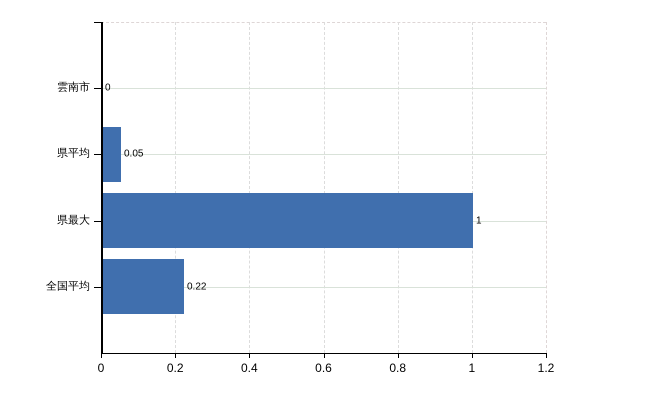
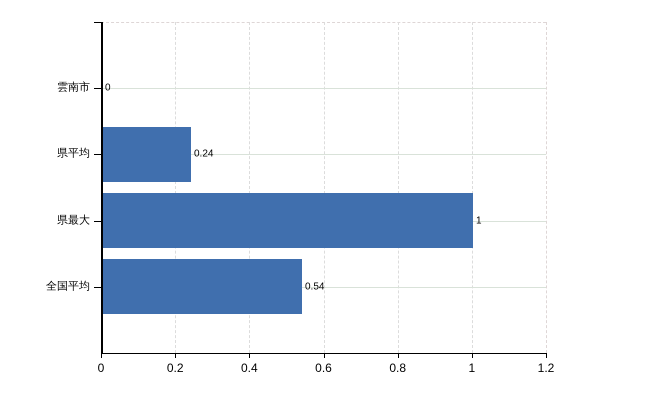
県平均: 0.05 -> 0.24
全国平均: 0.22 -> 0.54
